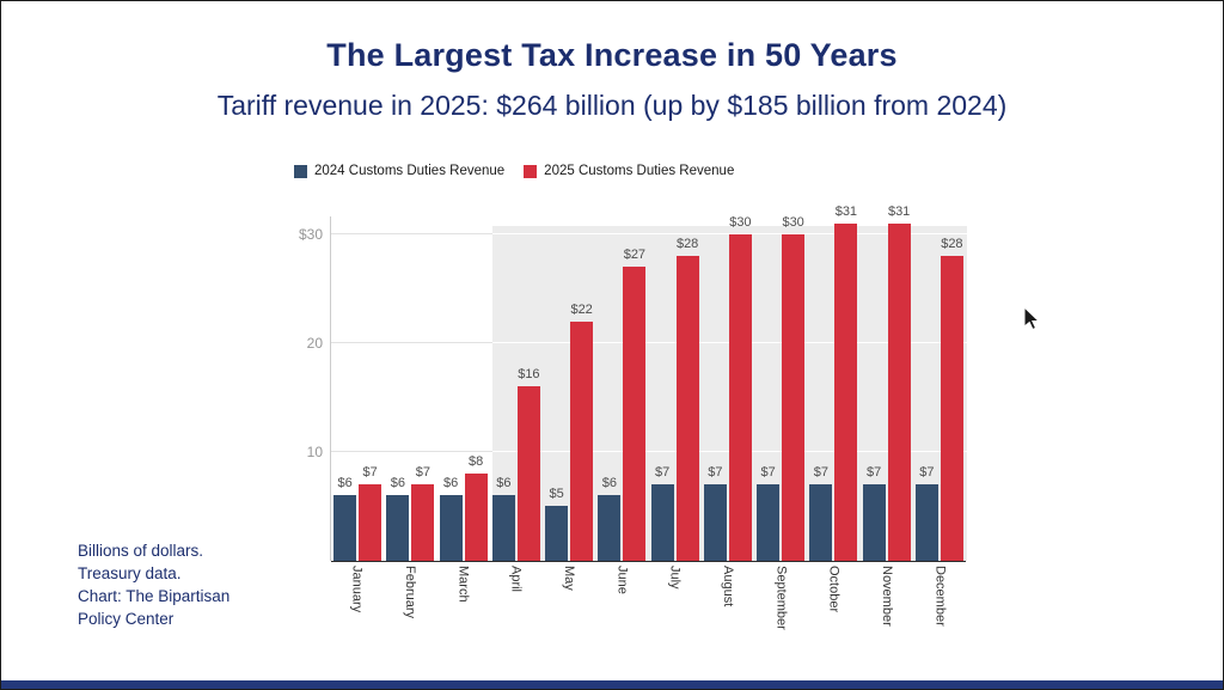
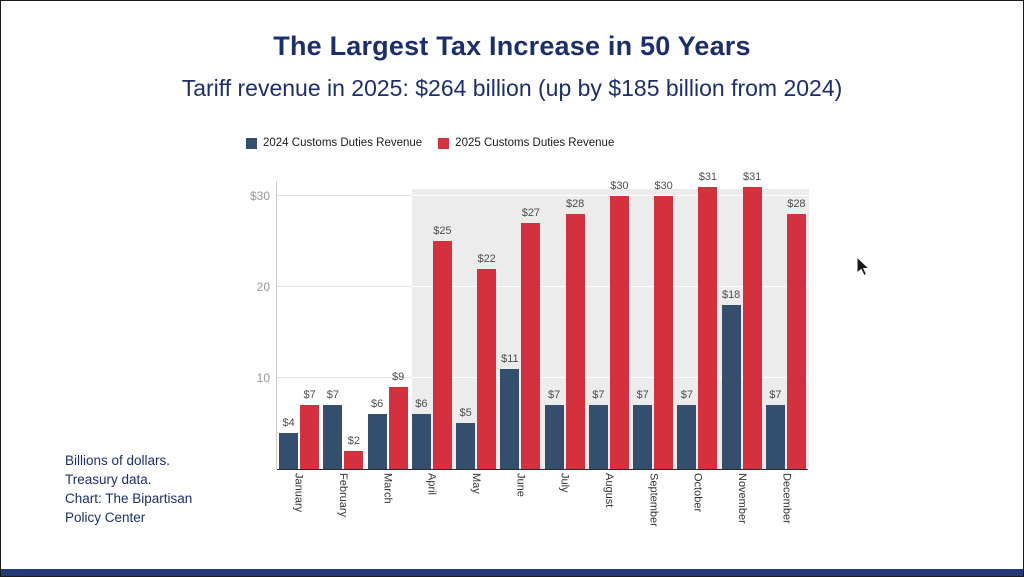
2024 Customs Duties Revenue/January: $6 -> $4
2024 Customs Duties Revenue/February: $6 -> $7
2025 Customs Duties Revenue/February: $7 -> $2
2025 Customs Duties Revenue/March: $8 -> $9
2025 Customs Duties Revenue/April: $16 -> $25
2024 Customs Duties Revenue/June: $6 -> $11
2024 Customs Duties Revenue/November: $7 -> $18
